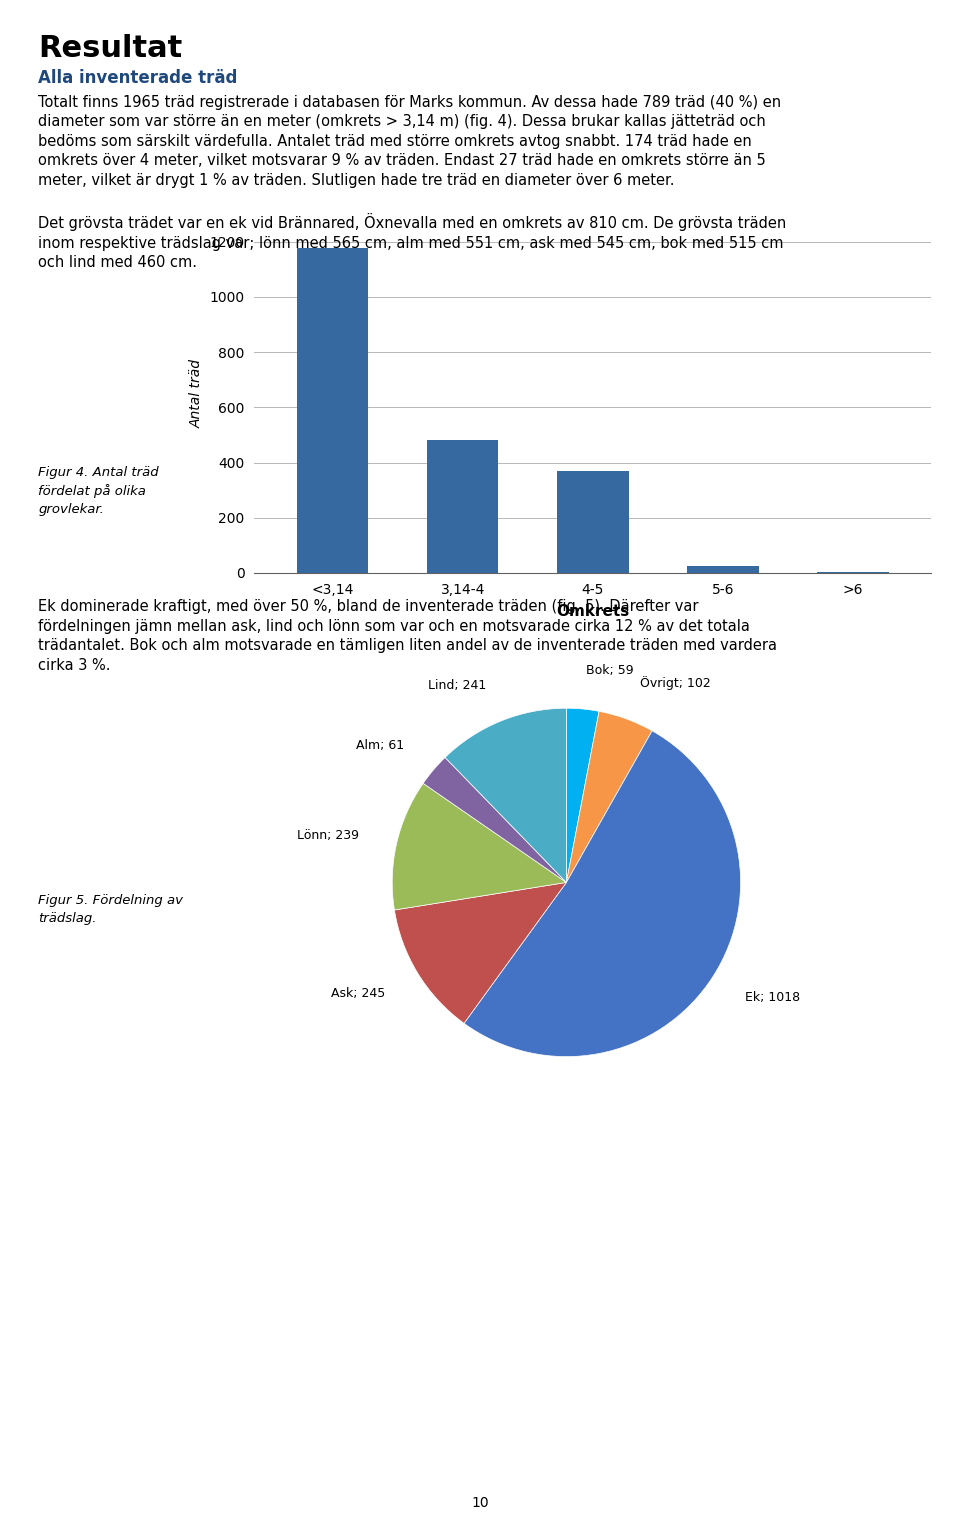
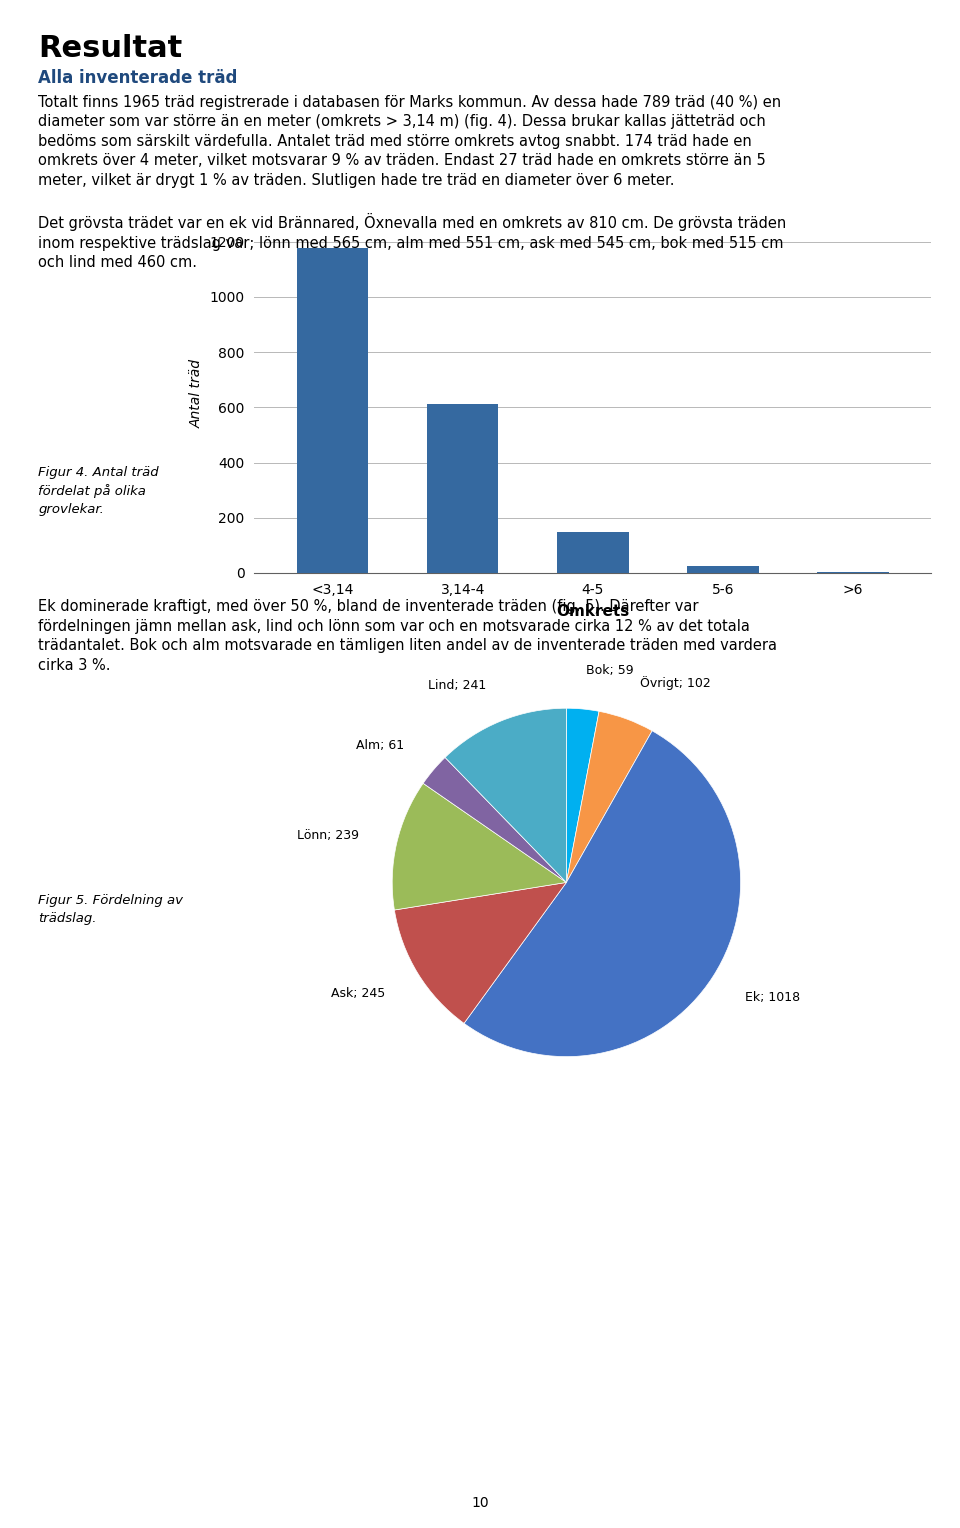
3,14-4: 480 -> 613
4-5: 370 -> 149
